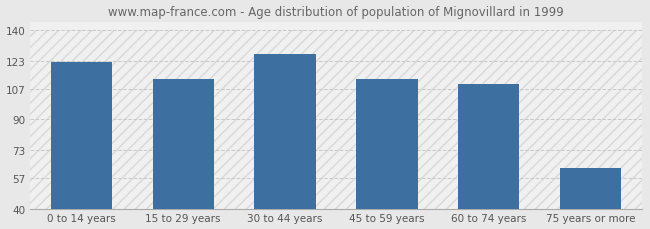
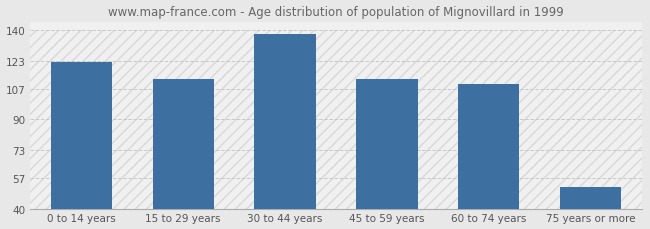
30 to 44 years: 127 -> 138
75 years or more: 63 -> 52
